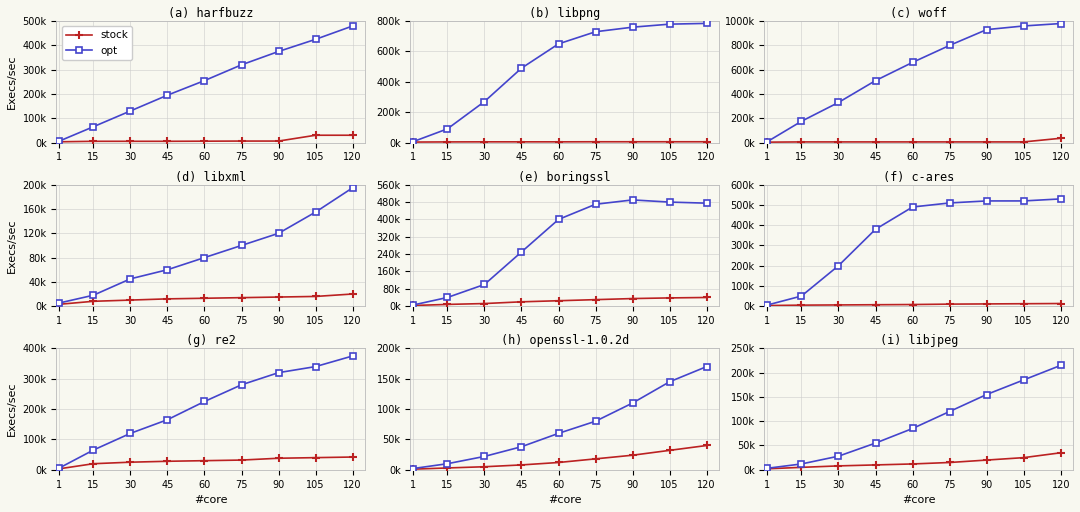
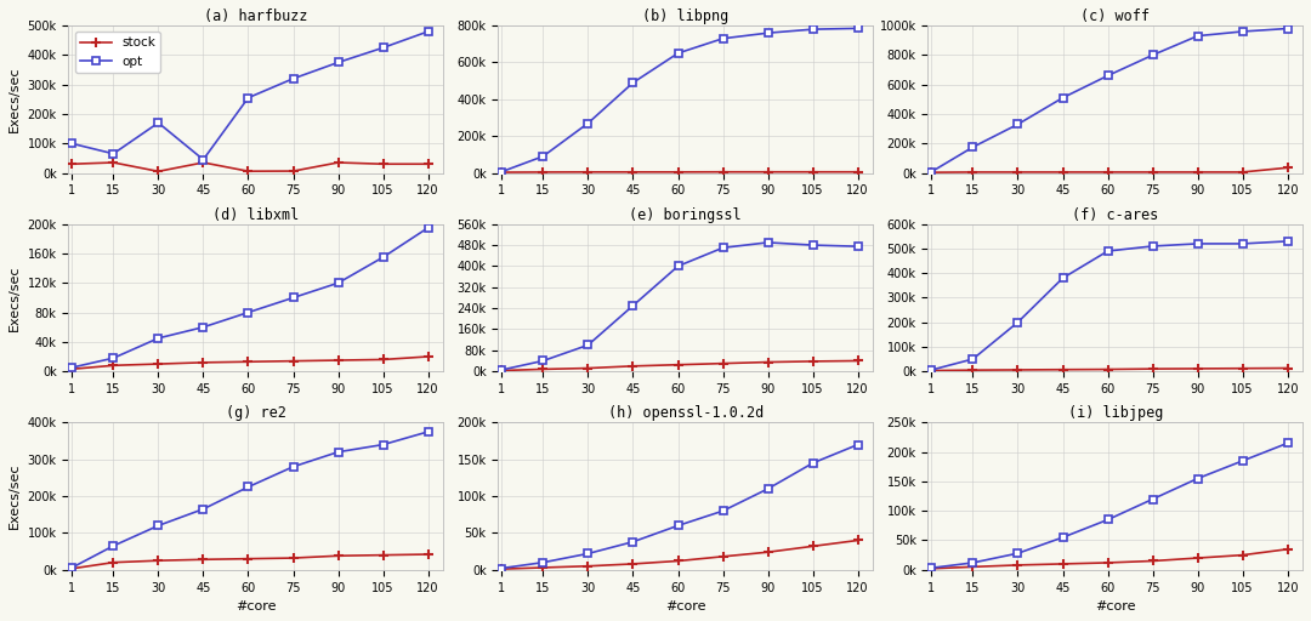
(a) harfbuzz/opt/1: 5k -> 100k
(a) harfbuzz/stock/1: 3k -> 30k
(a) harfbuzz/stock/15: 5k -> 35k
(a) harfbuzz/opt/30: 130k -> 170k
(a) harfbuzz/opt/45: 195k -> 45k
(a) harfbuzz/stock/45: 5k -> 35k
(a) harfbuzz/stock/90: 6k -> 35k
